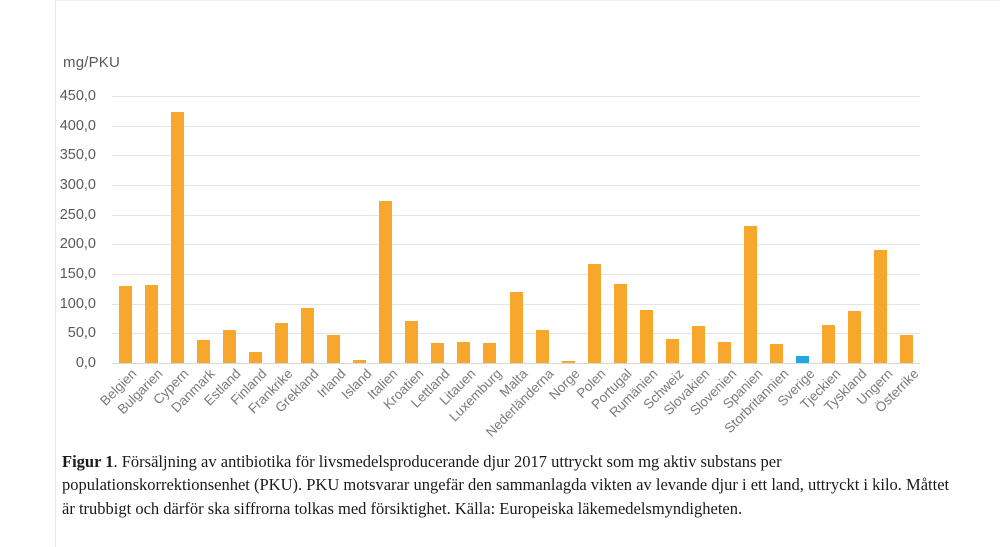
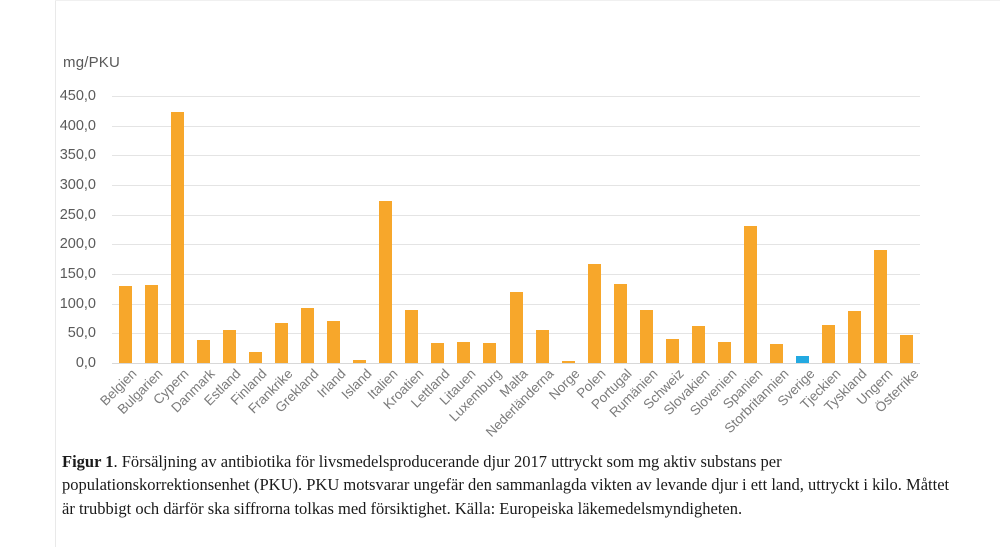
Irland: 50 -> 70
Kroatien: 70 -> 90
